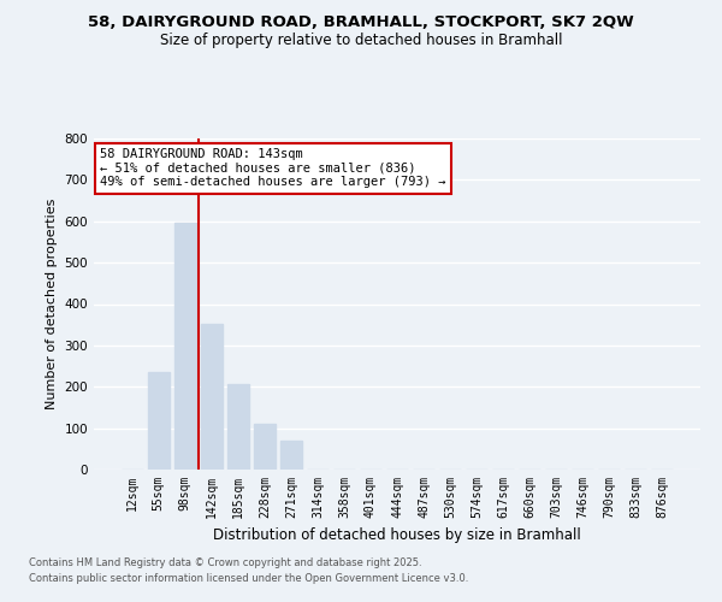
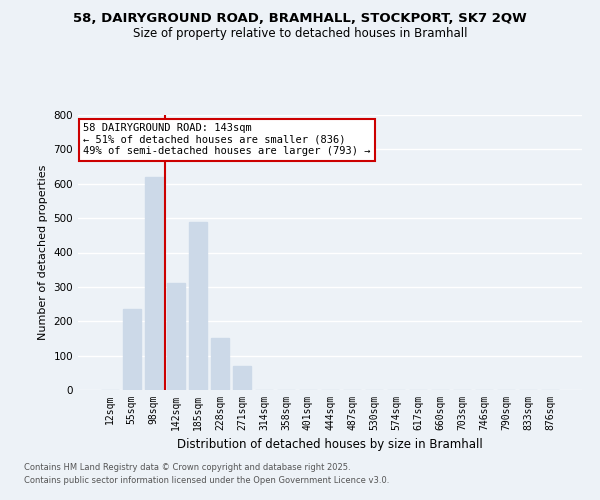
98sqm: 596 -> 620
142sqm: 352 -> 310
185sqm: 207 -> 490
228sqm: 112 -> 150
